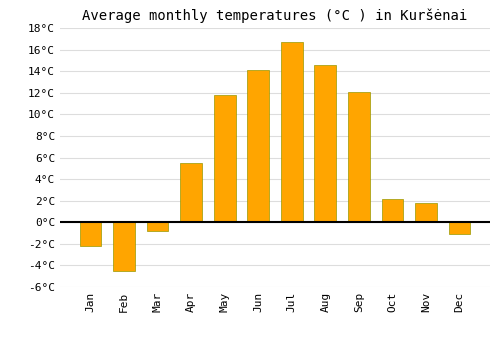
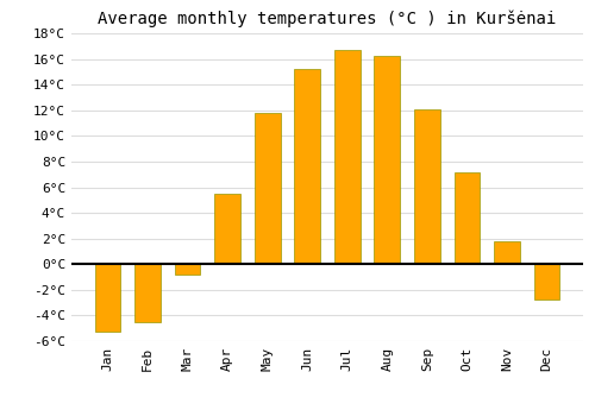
Jan: -2.2°C -> -5.3°C
Jun: 14.1°C -> 15.2°C
Aug: 14.6°C -> 16.2°C
Oct: 2.2°C -> 7.2°C
Dec: -1.1°C -> -2.8°C
